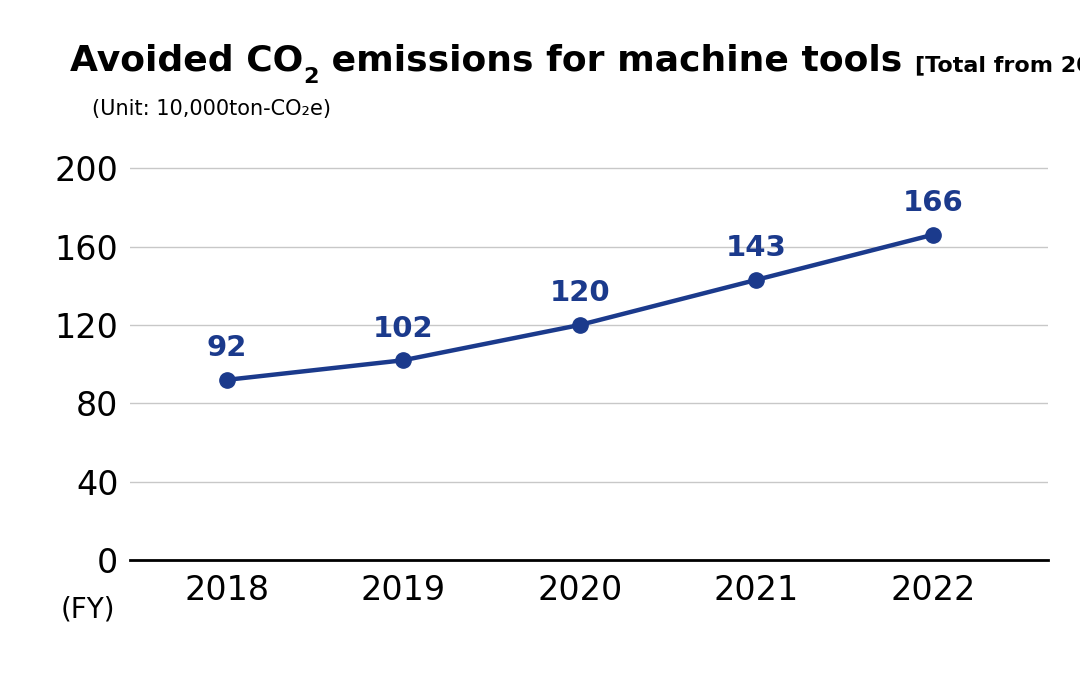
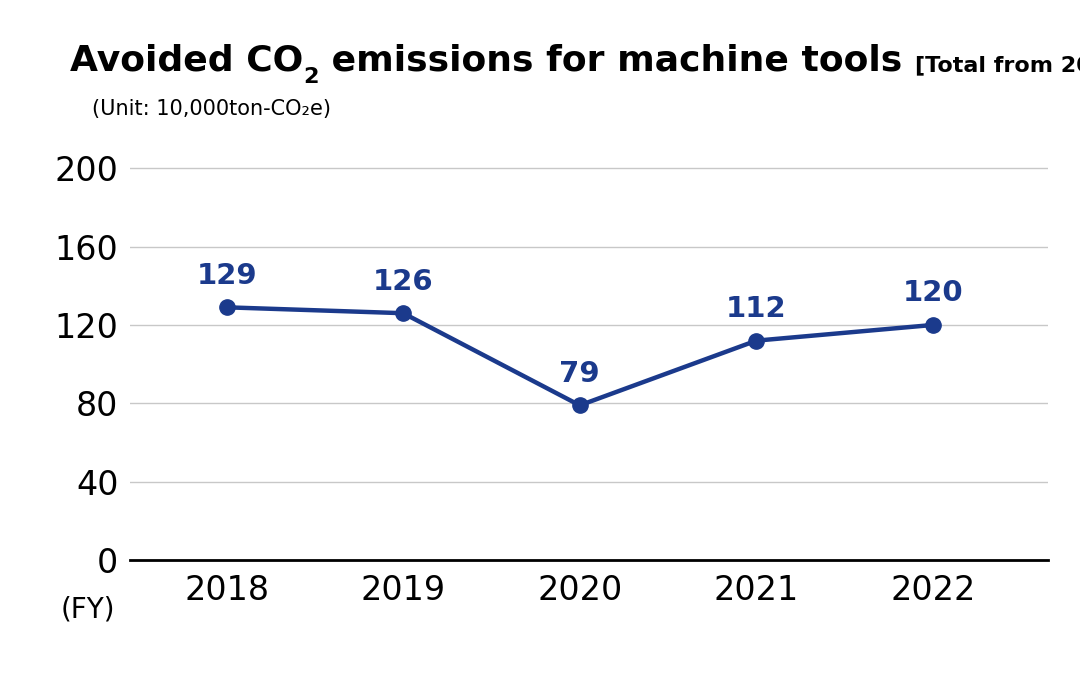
2018: 92 -> 129
2019: 102 -> 126
2020: 120 -> 79
2021: 143 -> 112
2022: 166 -> 120
